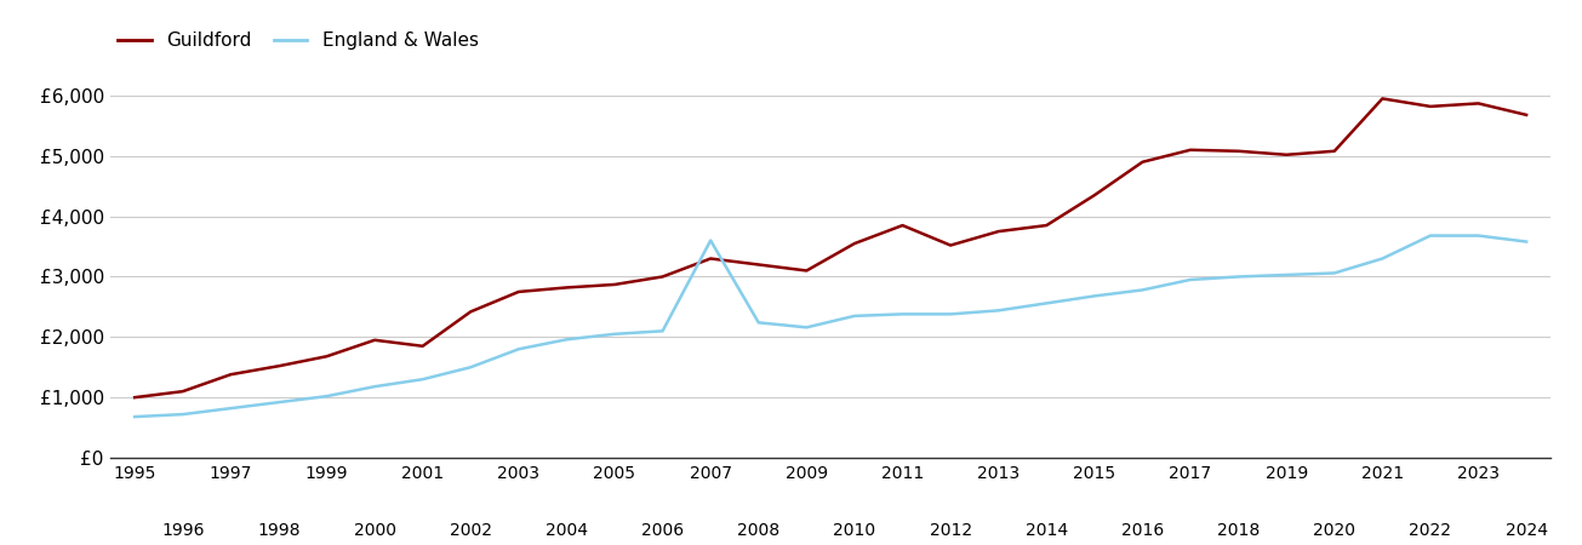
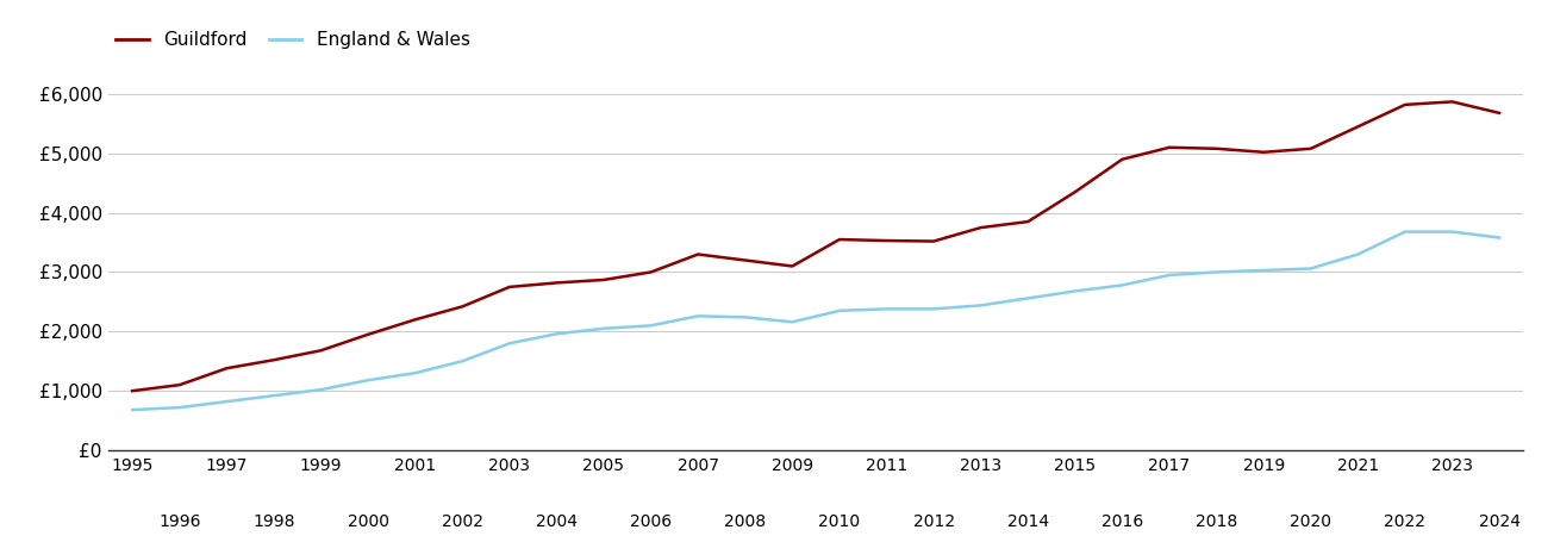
Guildford/2001: £1,850 -> £2,200
England & Wales/2007: £3,600 -> £2,260
Guildford/2011: £3,850 -> £3,530
Guildford/2021: £5,950 -> £5,450
